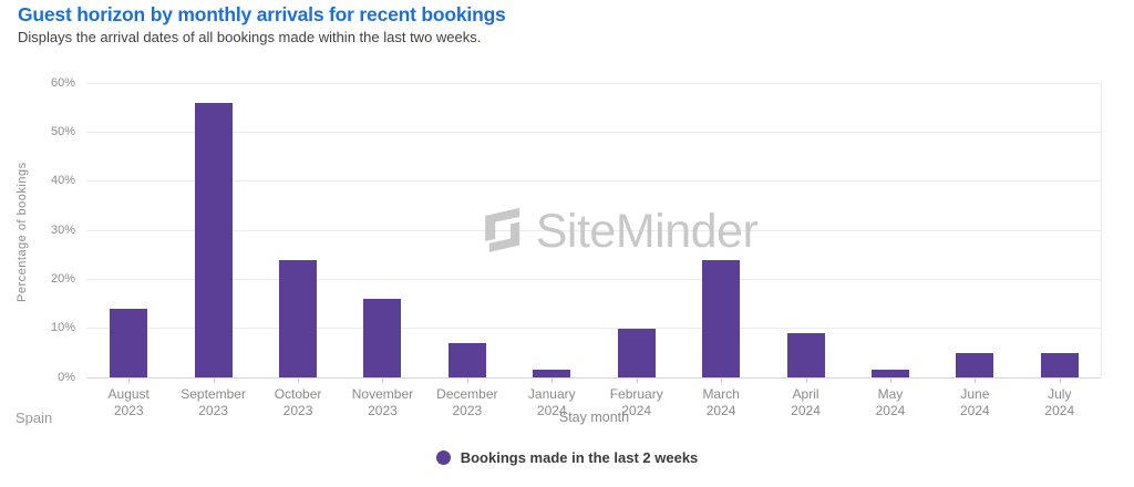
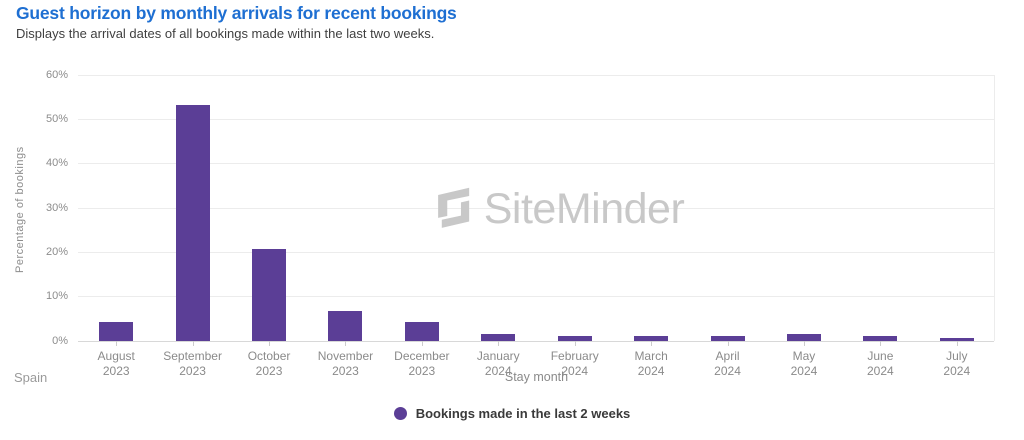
August 2023: 14% -> 4%
September 2023: 56% -> 53%
October 2023: 24% -> 21%
November 2023: 16% -> 7%
December 2023: 7% -> 4%
February 2024: 10% -> 1%
March 2024: 24% -> 1%
April 2024: 9% -> 1%
June 2024: 5% -> 1%
July 2024: 5% -> 1%
